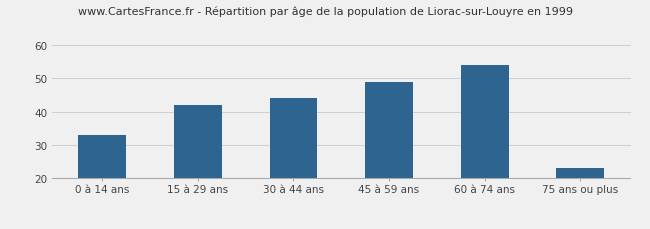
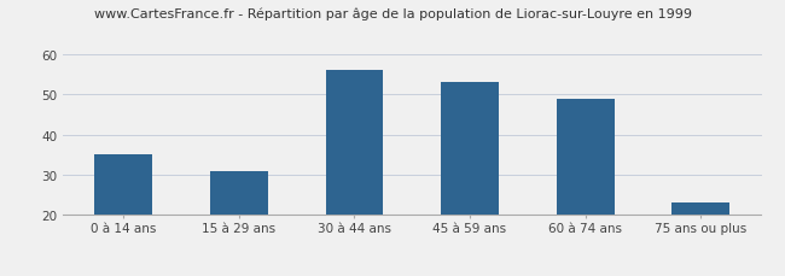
0 à 14 ans: 33 -> 35
15 à 29 ans: 42 -> 31
30 à 44 ans: 44 -> 56
45 à 59 ans: 49 -> 53
60 à 74 ans: 54 -> 49
